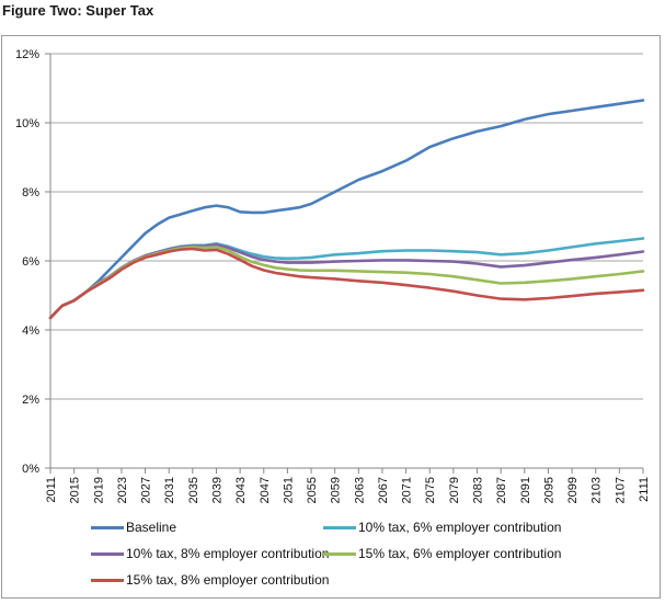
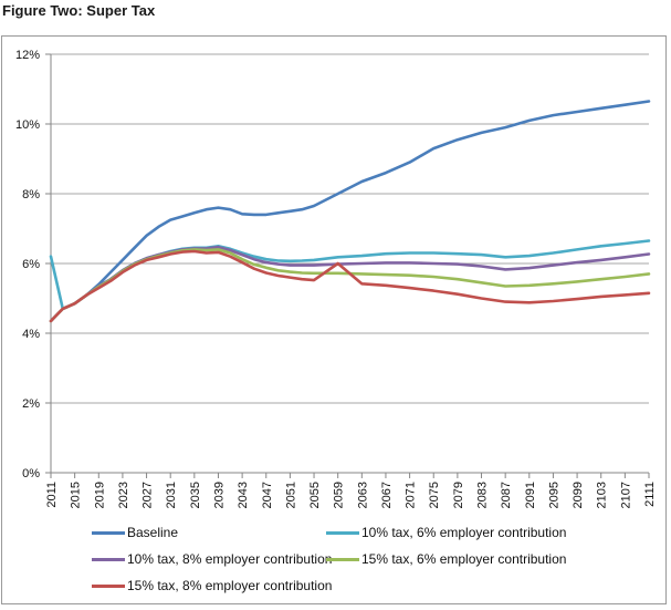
10% tax, 6% employer contribution/2011: 4.3% -> 6.2%
15% tax, 8% employer contribution/2059: 5.5% -> 6.0%
